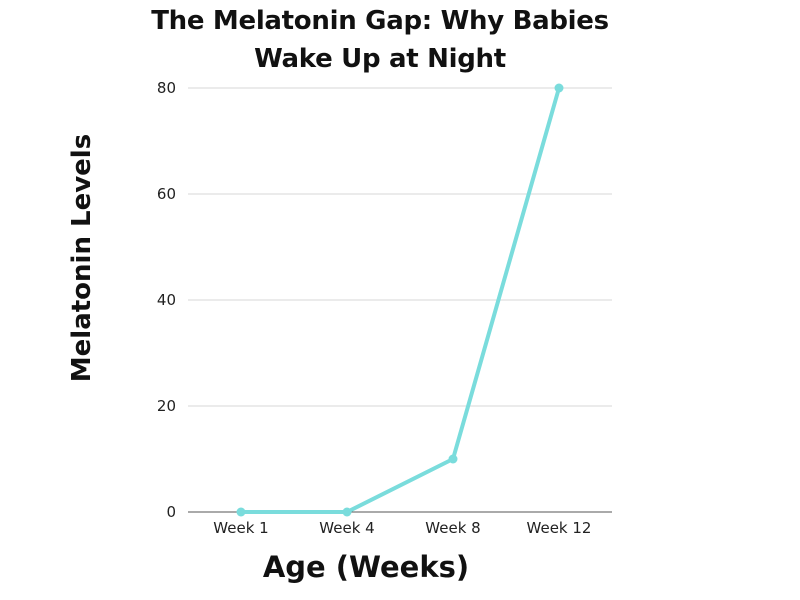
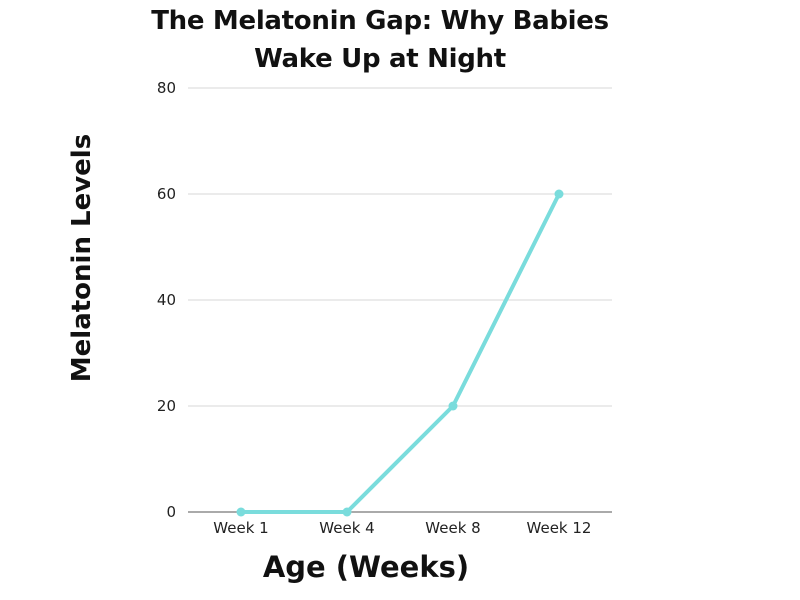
Week 8: 10 -> 20
Week 12: 80 -> 60
